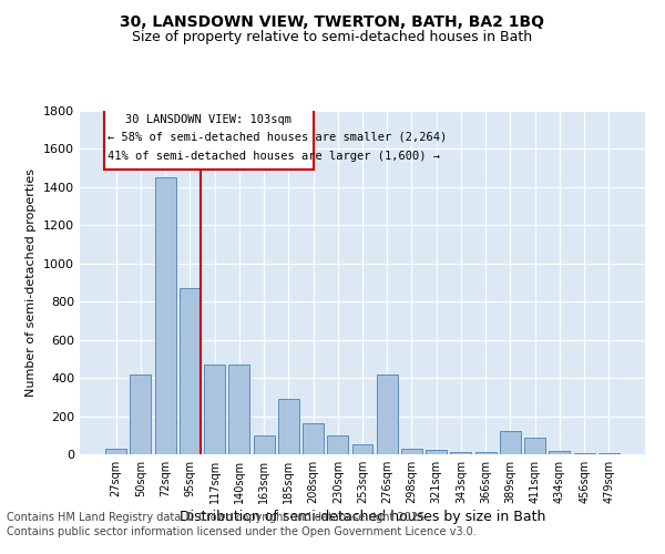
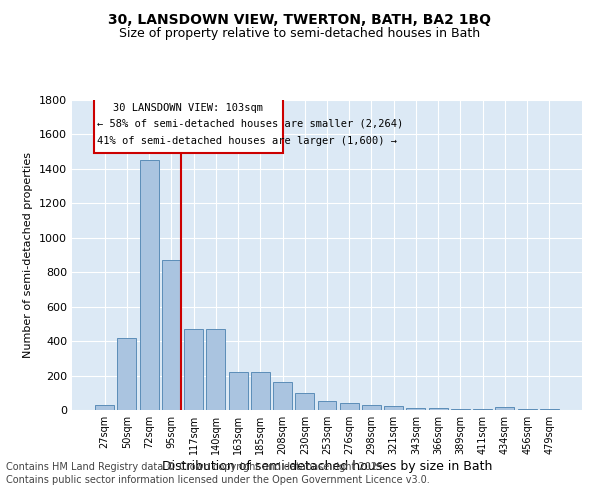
163sqm: 100 -> 220
185sqm: 290 -> 220
276sqm: 420 -> 40
389sqm: 120 -> 0
411sqm: 90 -> 0
